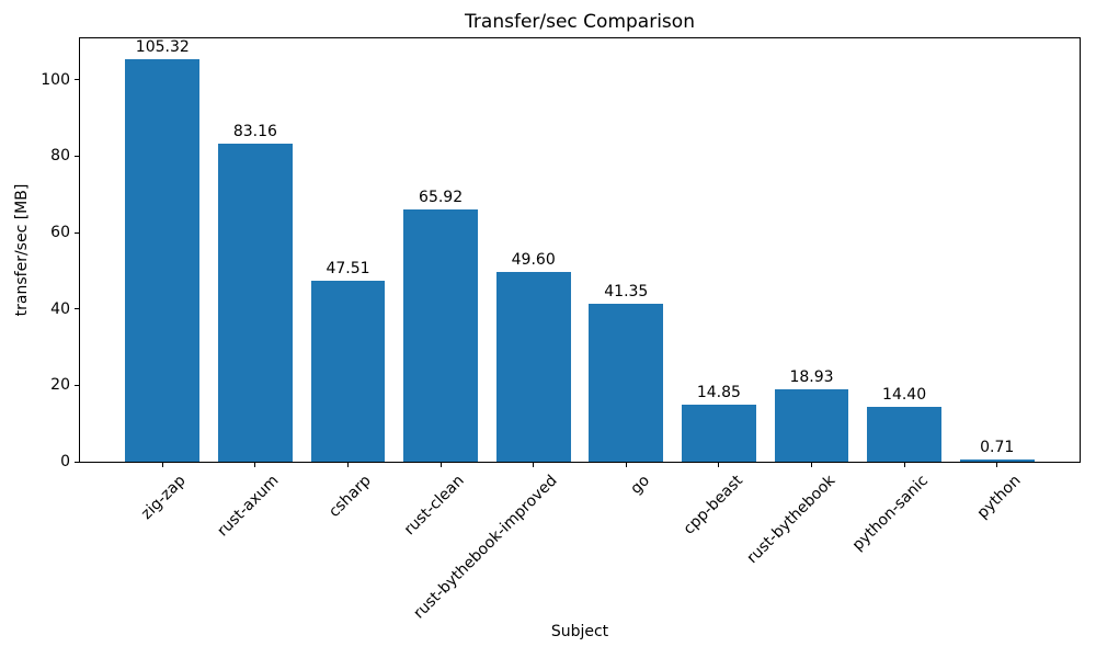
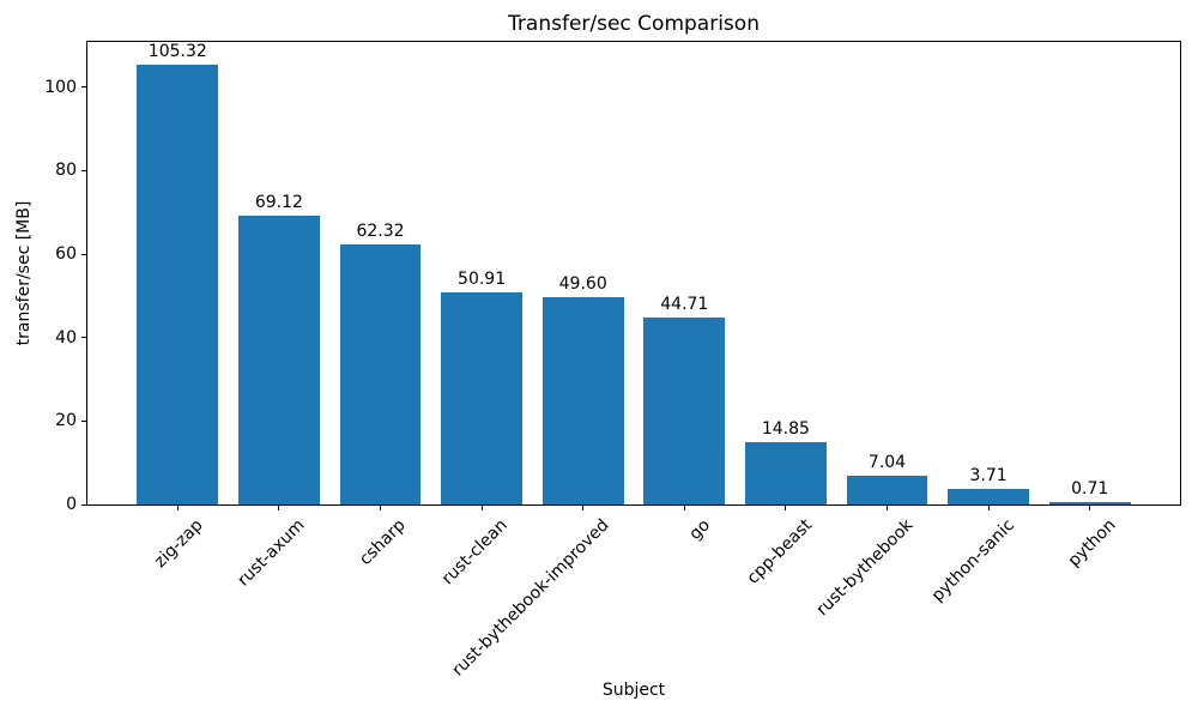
rust-axum: 83.16 -> 69.12
csharp: 47.51 -> 62.32
rust-clean: 65.92 -> 50.91
go: 41.35 -> 44.71
rust-bythebook: 18.93 -> 7.04
python-sanic: 14.40 -> 3.71
